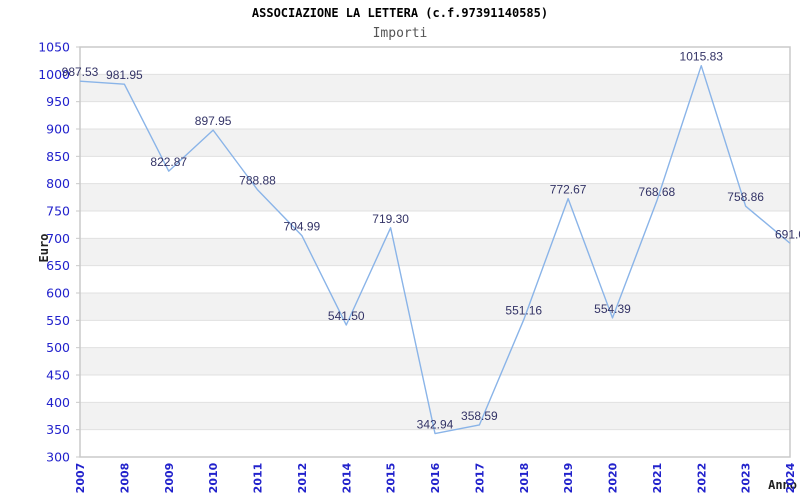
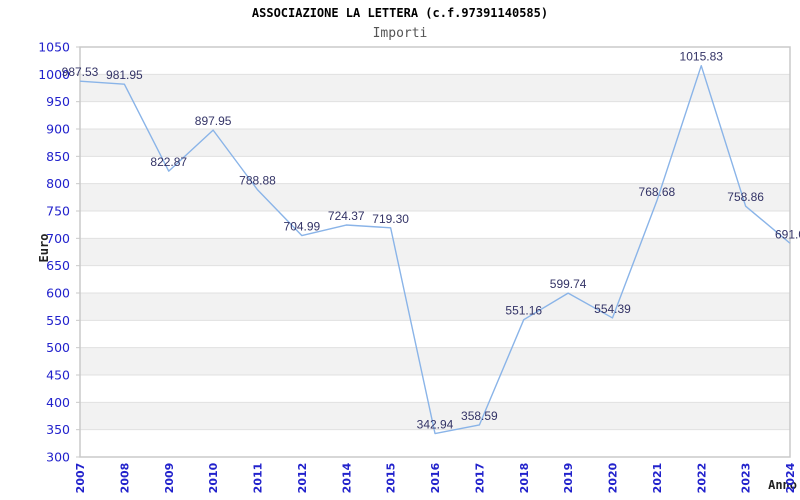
2014: 541.50 -> 724.37
2019: 772.67 -> 599.74
